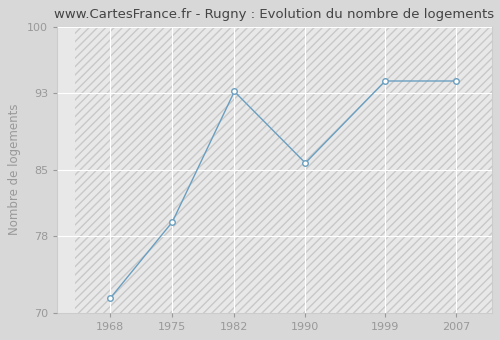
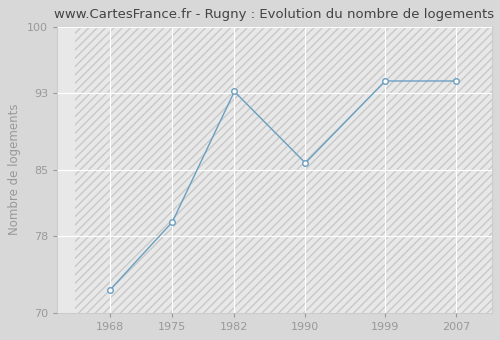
1968: 71.5 -> 72.4
